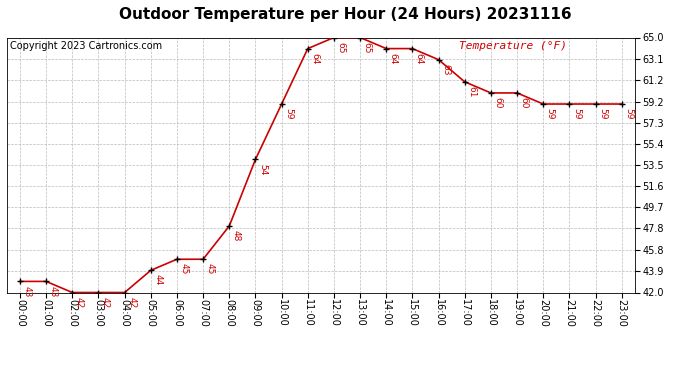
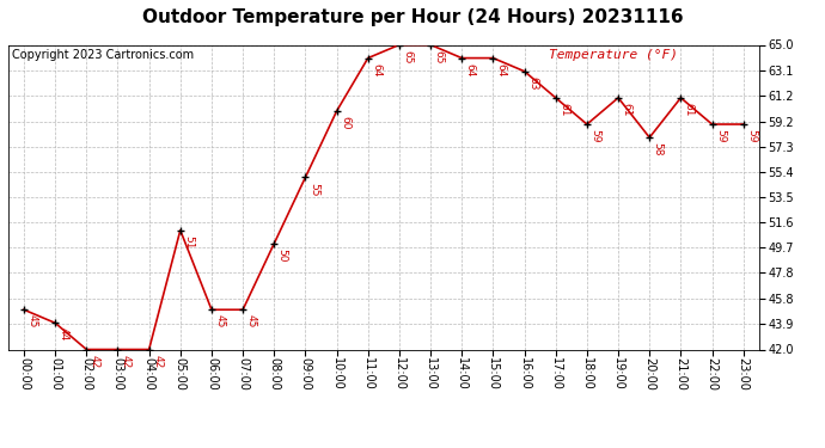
00:00: 43 -> 45
01:00: 43 -> 44
05:00: 44 -> 51
08:00: 48 -> 50
09:00: 54 -> 55
10:00: 59 -> 60
18:00: 60 -> 59
19:00: 60 -> 61
20:00: 59 -> 58
21:00: 59 -> 61
